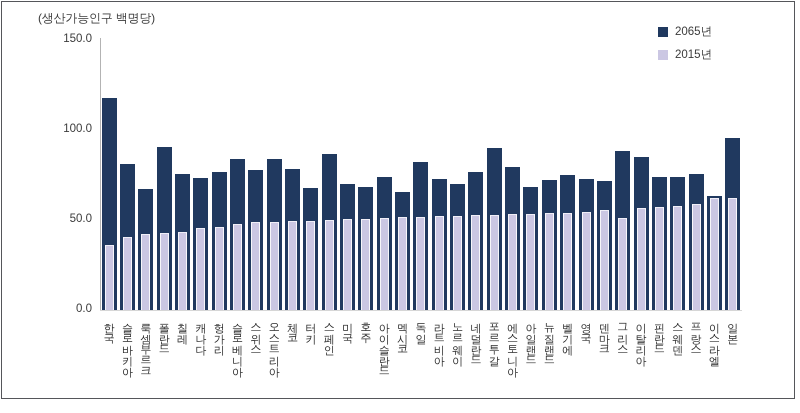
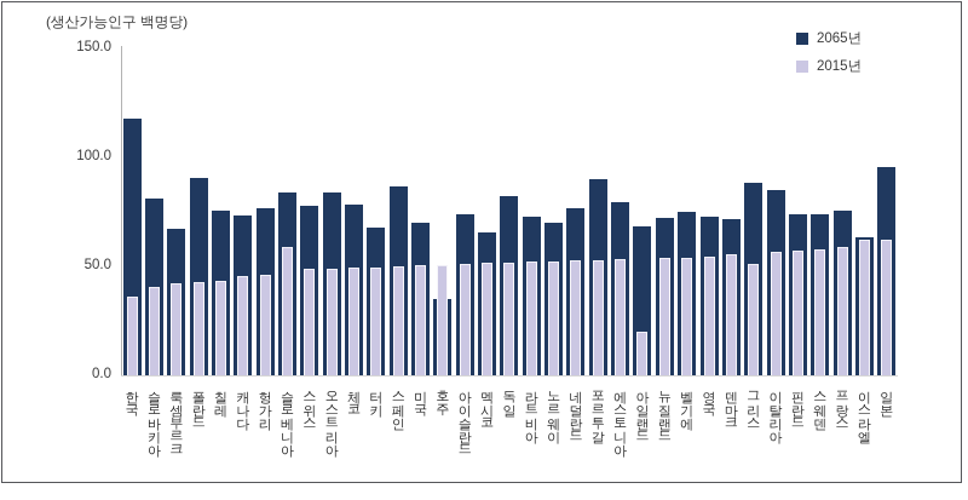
2015년/슬로베니아: 48 -> 59
2065년/호주: 68 -> 35
2015년/아일랜드: 54 -> 20
